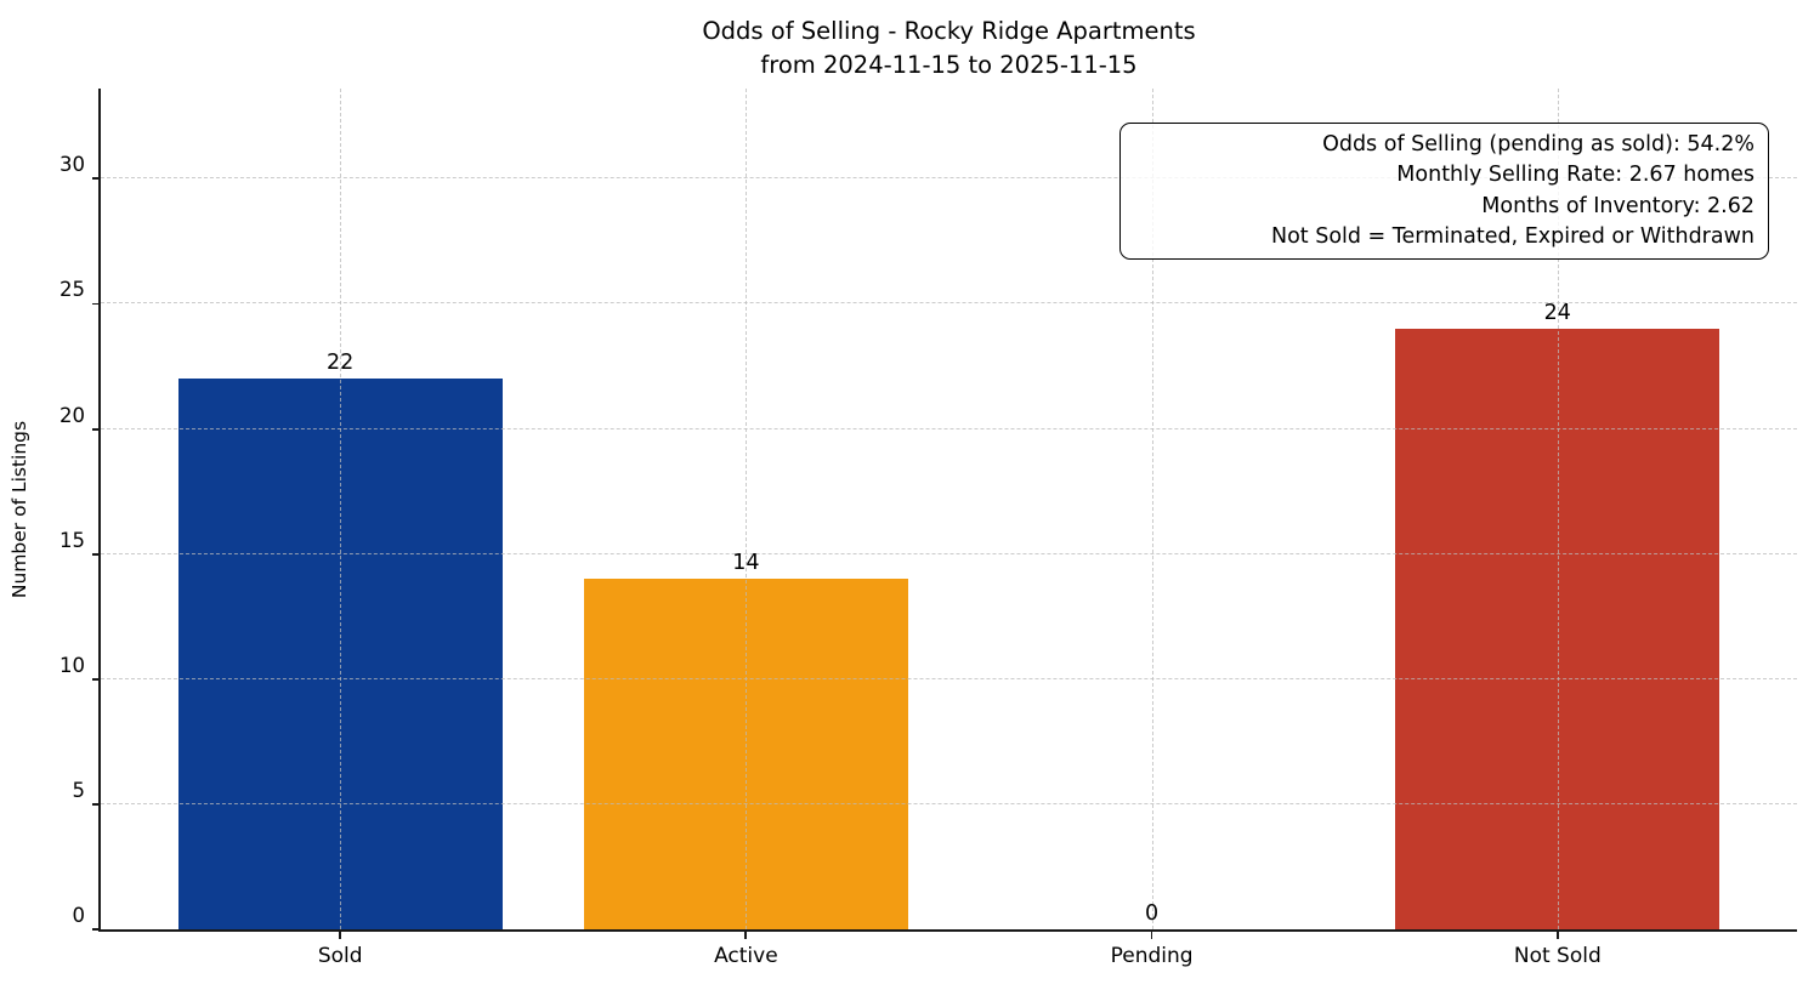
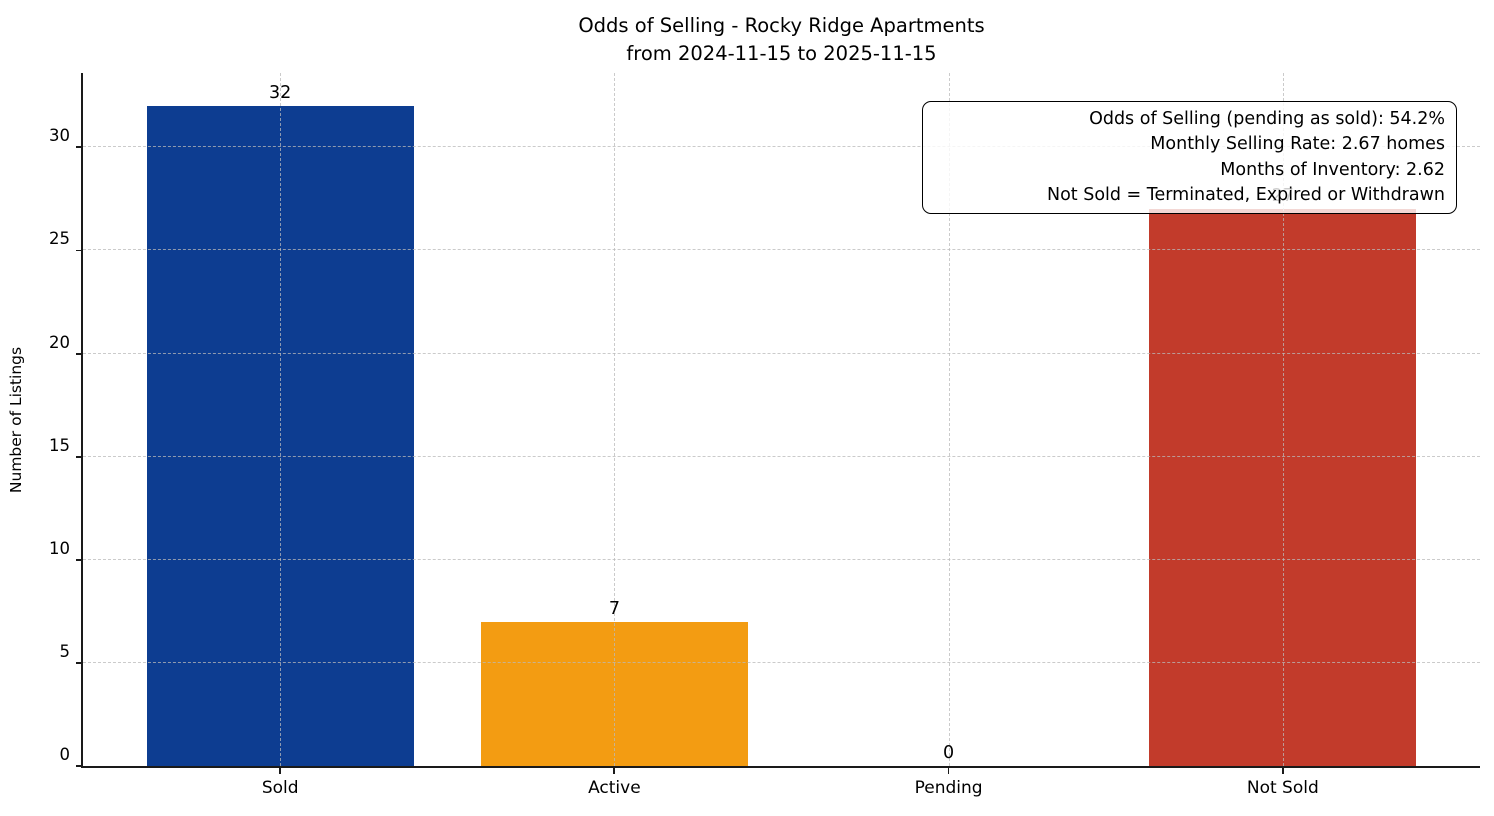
Sold: 22 -> 32
Active: 14 -> 7
Not Sold: 24 -> 27
